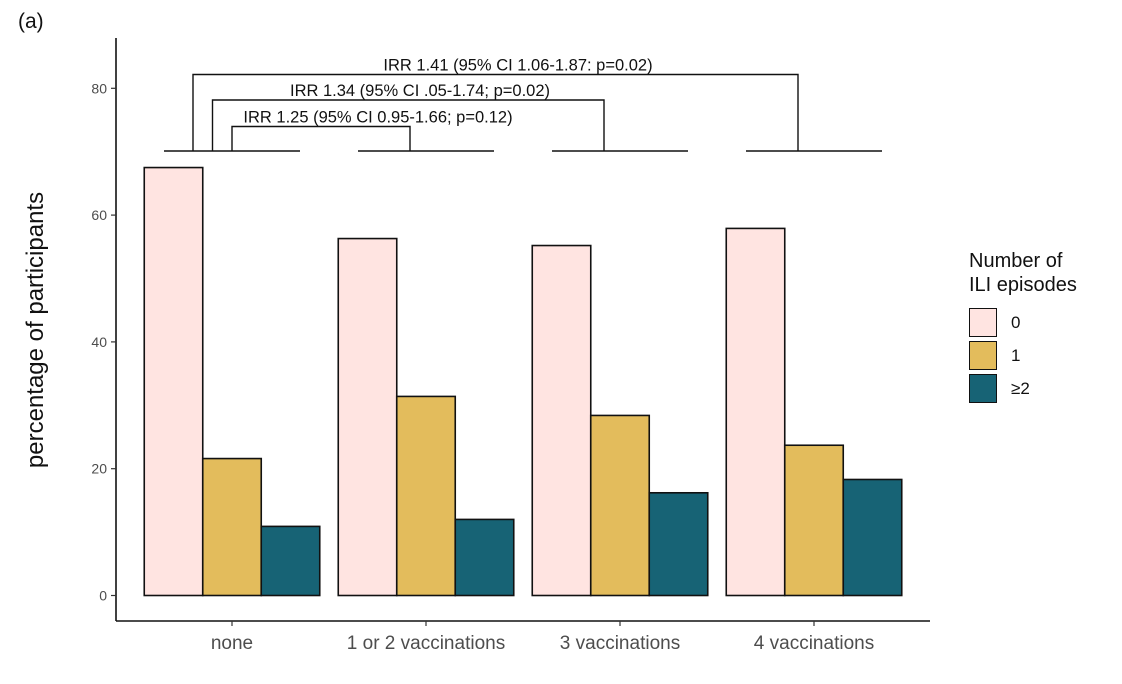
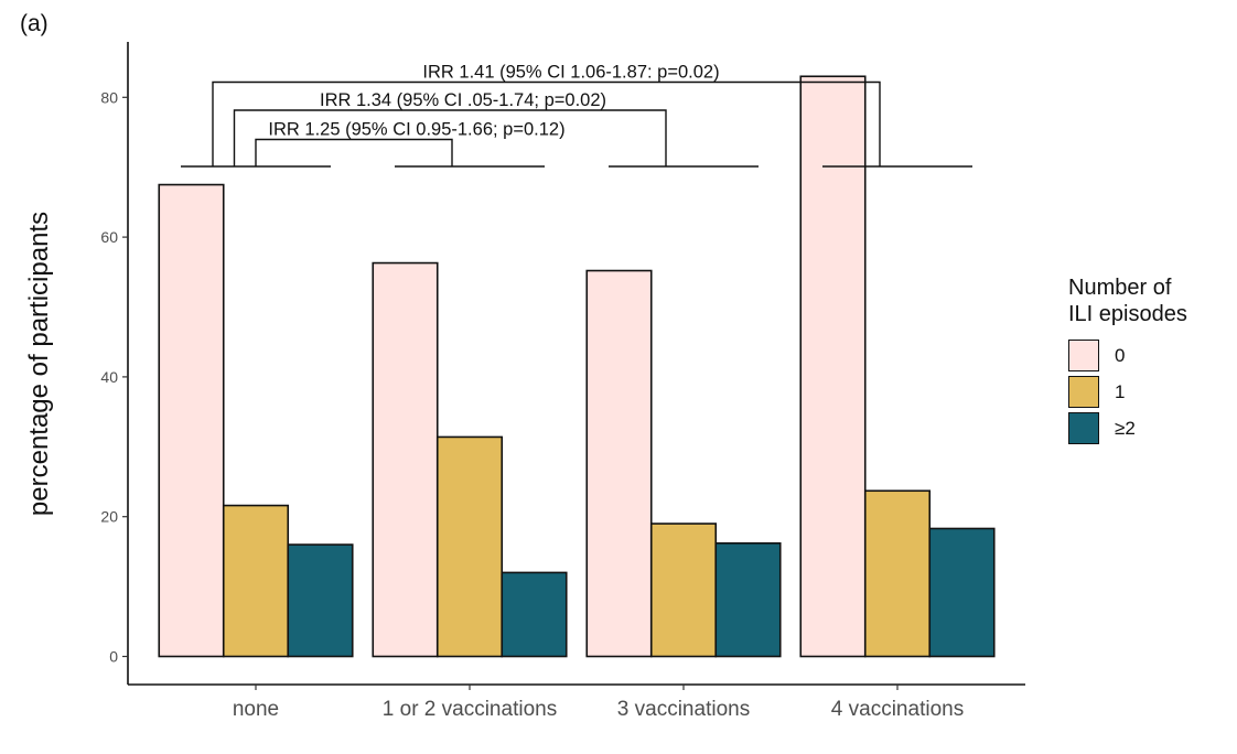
≥2/none: 11 -> 16
1/3 vaccinations: 28 -> 19
0/4 vaccinations: 58 -> 83
